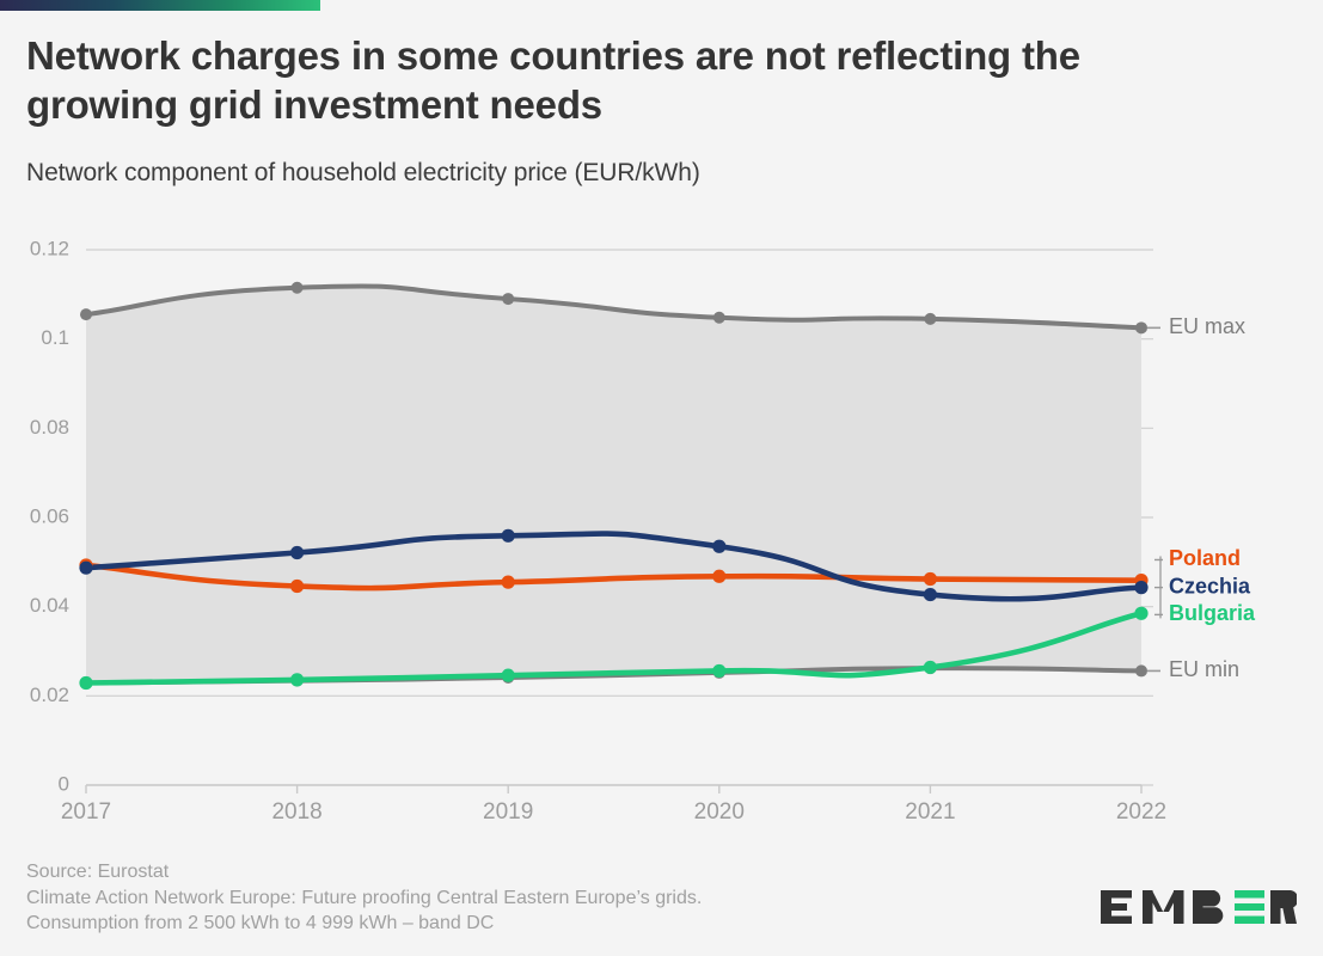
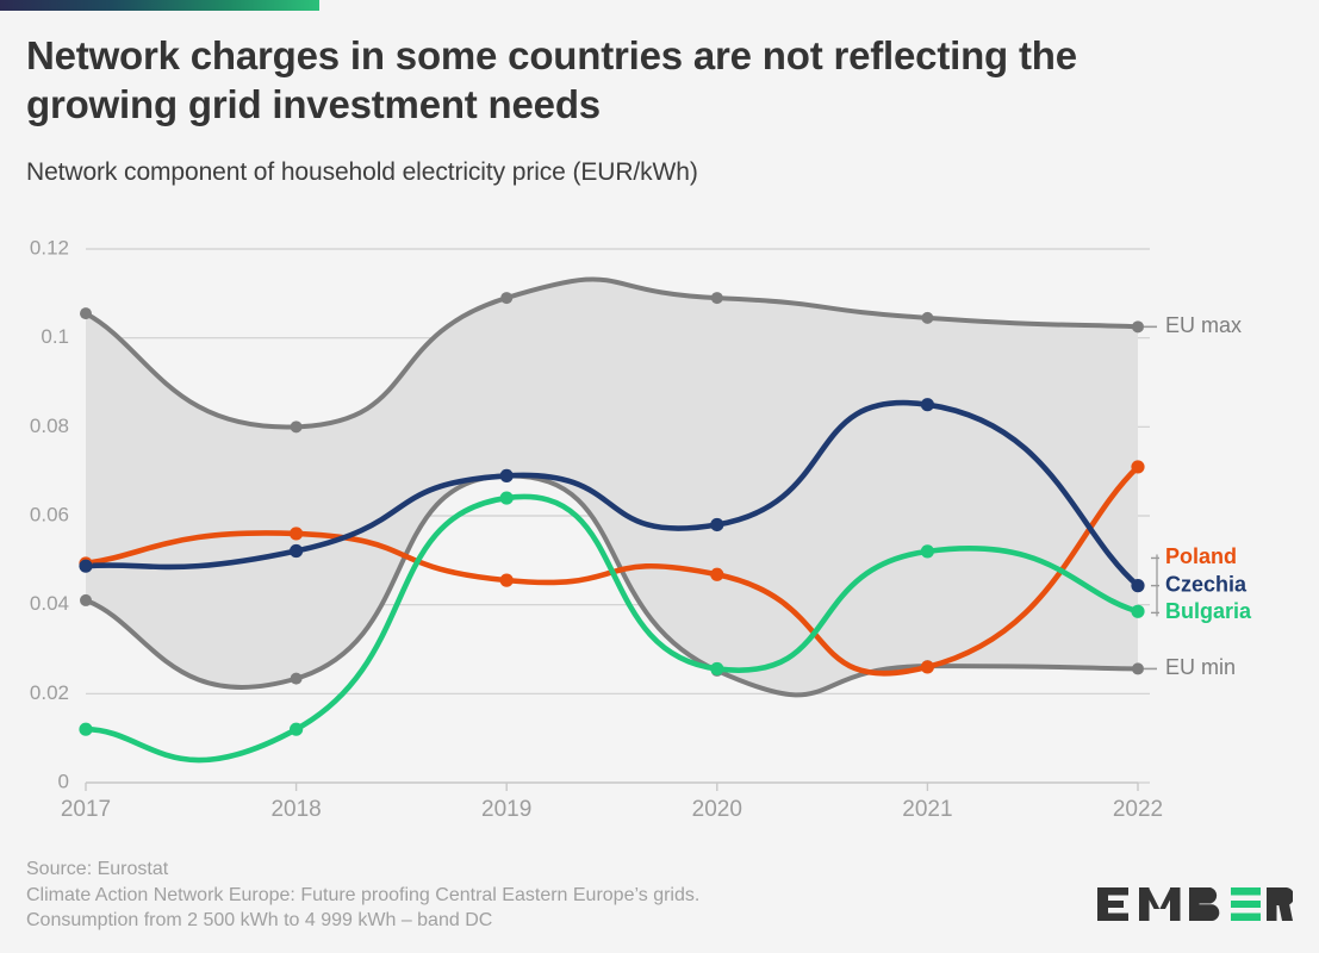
Bulgaria/2017: 0.023 -> 0.012
EU min/2017: 0.023 -> 0.041
EU max/2018: 0.112 -> 0.080
Poland/2018: 0.045 -> 0.056
Bulgaria/2018: 0.024 -> 0.012
Czechia/2019: 0.056 -> 0.069
Bulgaria/2019: 0.025 -> 0.064
EU min/2019: 0.024 -> 0.069
EU max/2020: 0.105 -> 0.109
Czechia/2020: 0.053 -> 0.058
Poland/2021: 0.046 -> 0.026
Czechia/2021: 0.043 -> 0.085
Bulgaria/2021: 0.026 -> 0.052
Poland/2022: 0.046 -> 0.071
